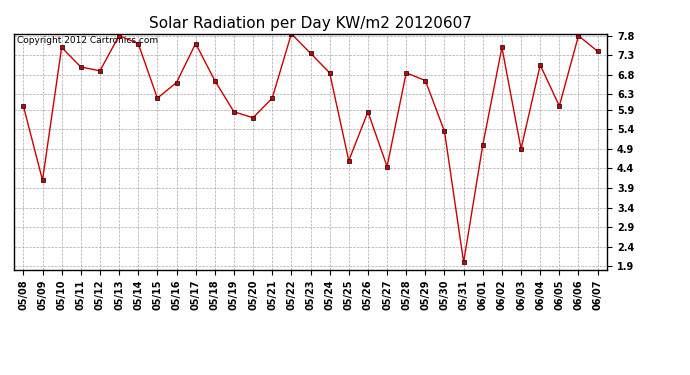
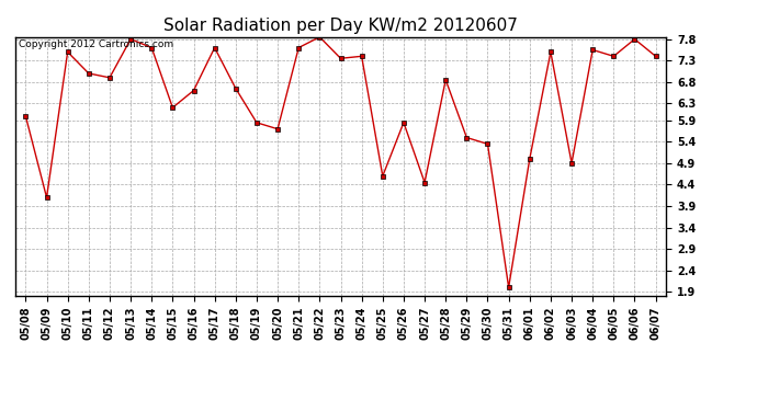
05/21: 6.20 -> 7.60
05/24: 6.85 -> 7.40
05/29: 6.65 -> 5.50
06/04: 7.05 -> 7.55
06/05: 6.00 -> 7.40
